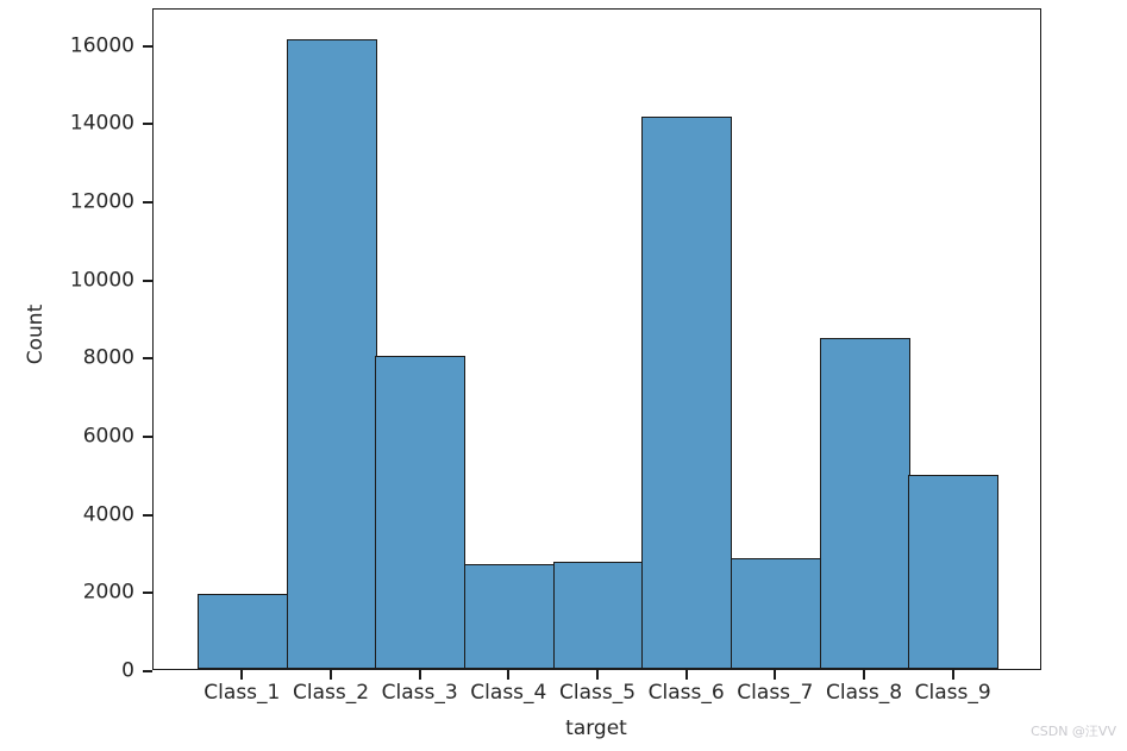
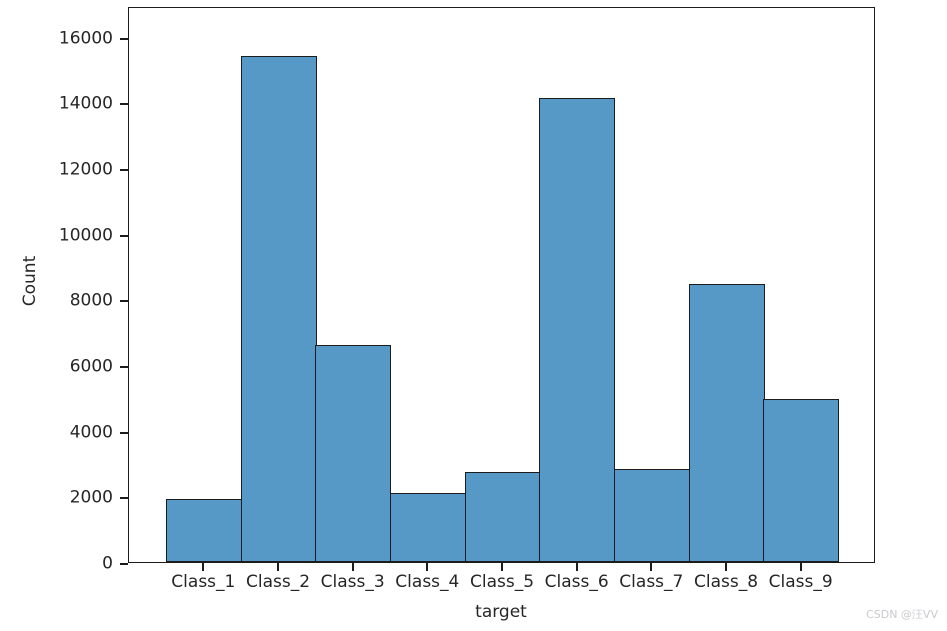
Class_2: 16100 -> 15400
Class_3: 8000 -> 6600
Class_4: 2700 -> 2100
